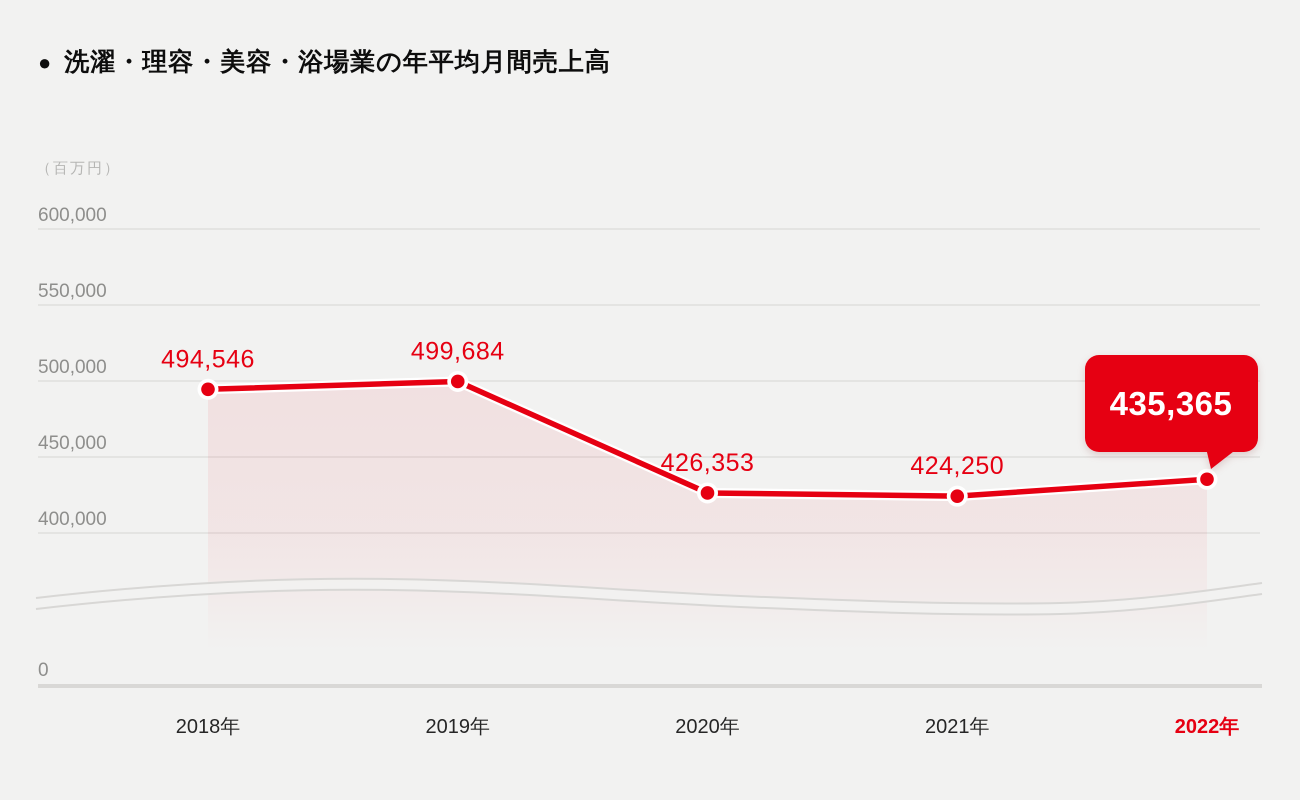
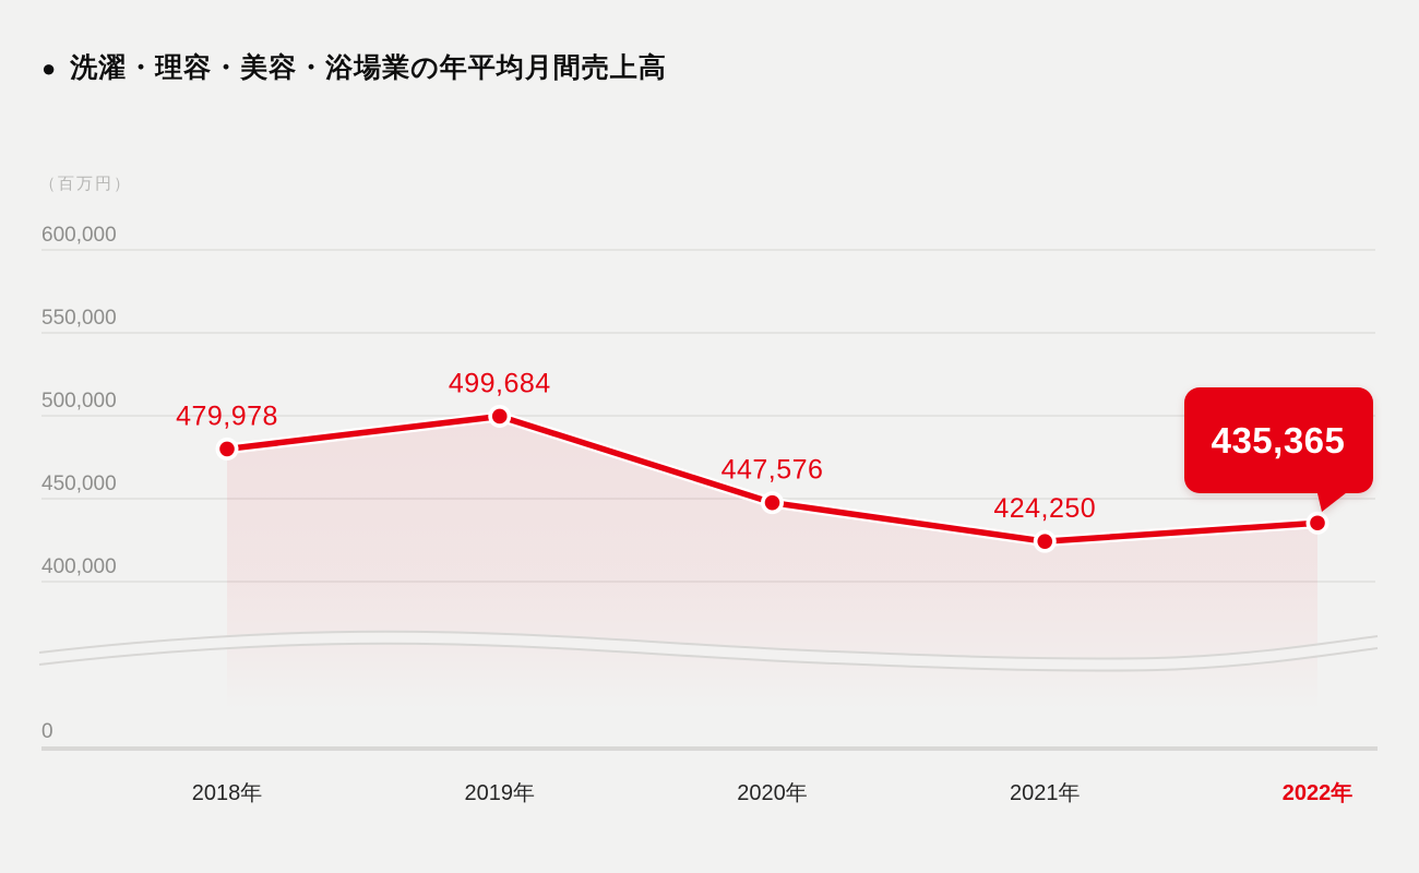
2018年: 494,546 -> 479,978
2020年: 426,353 -> 447,576
